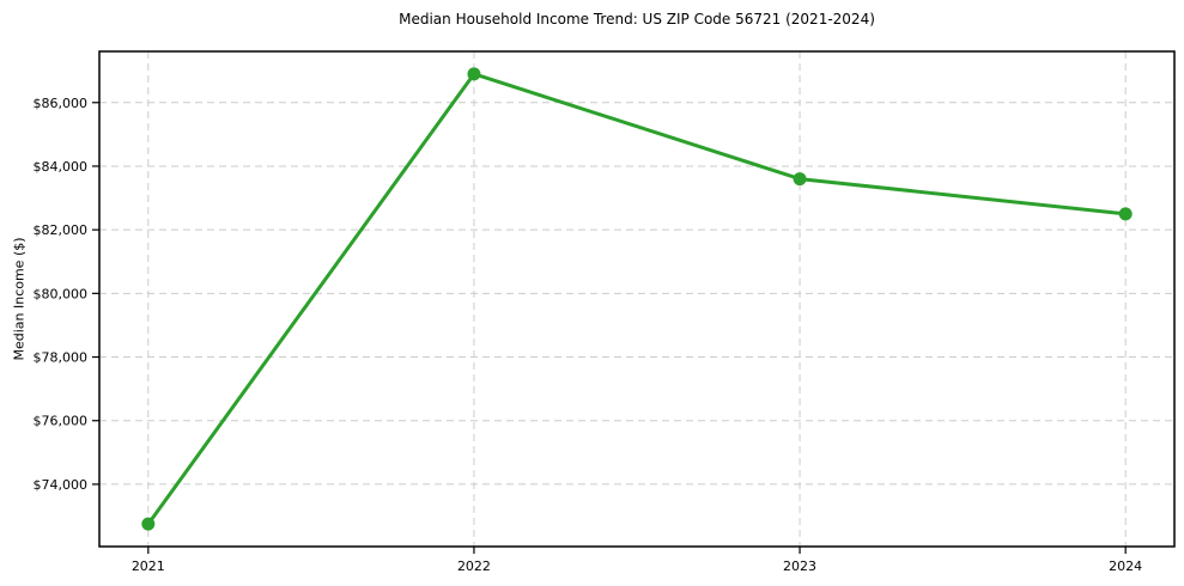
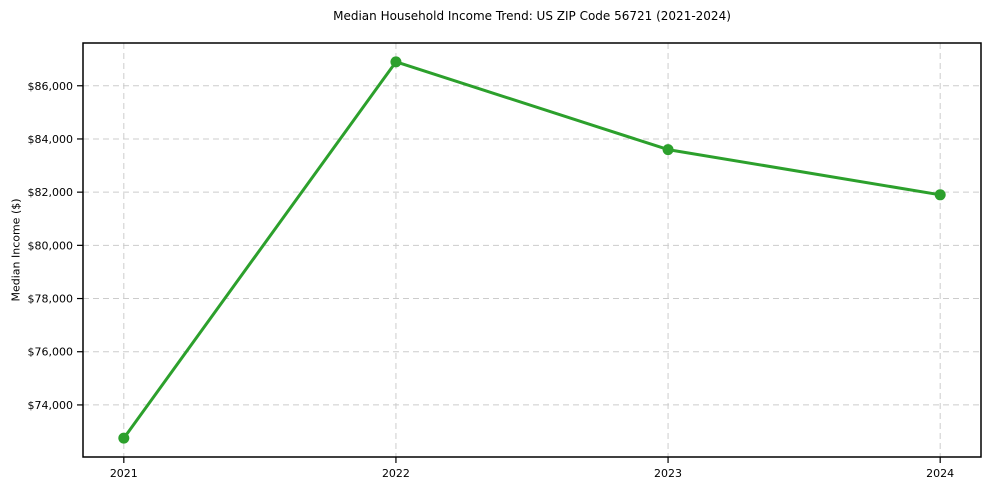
2024: $82500 -> $81900
